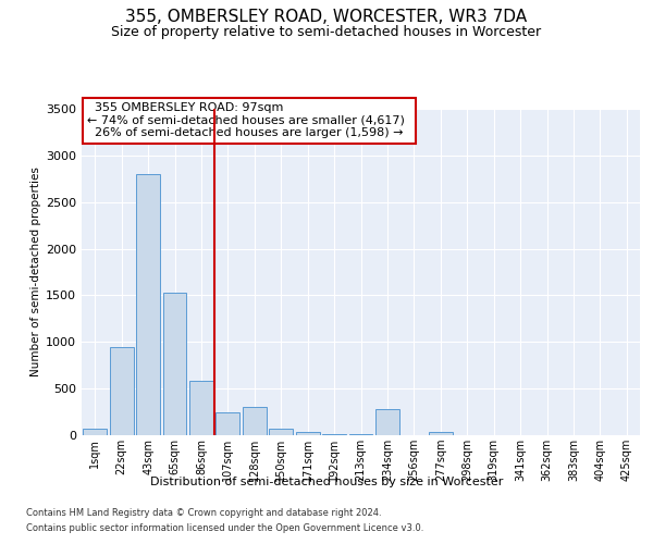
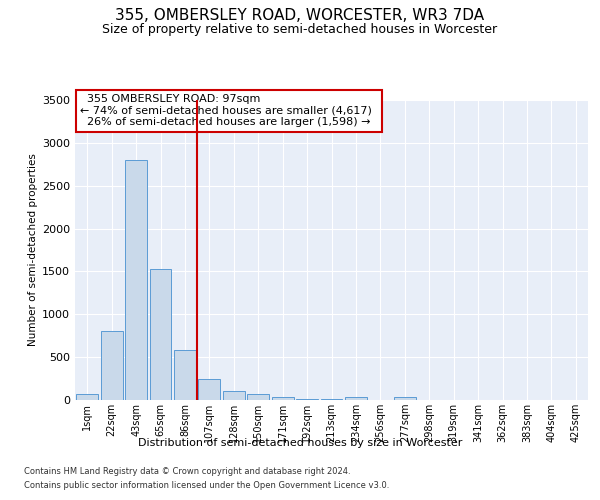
22sqm: 940 -> 800
128sqm: 300 -> 110
234sqm: 280 -> 30
